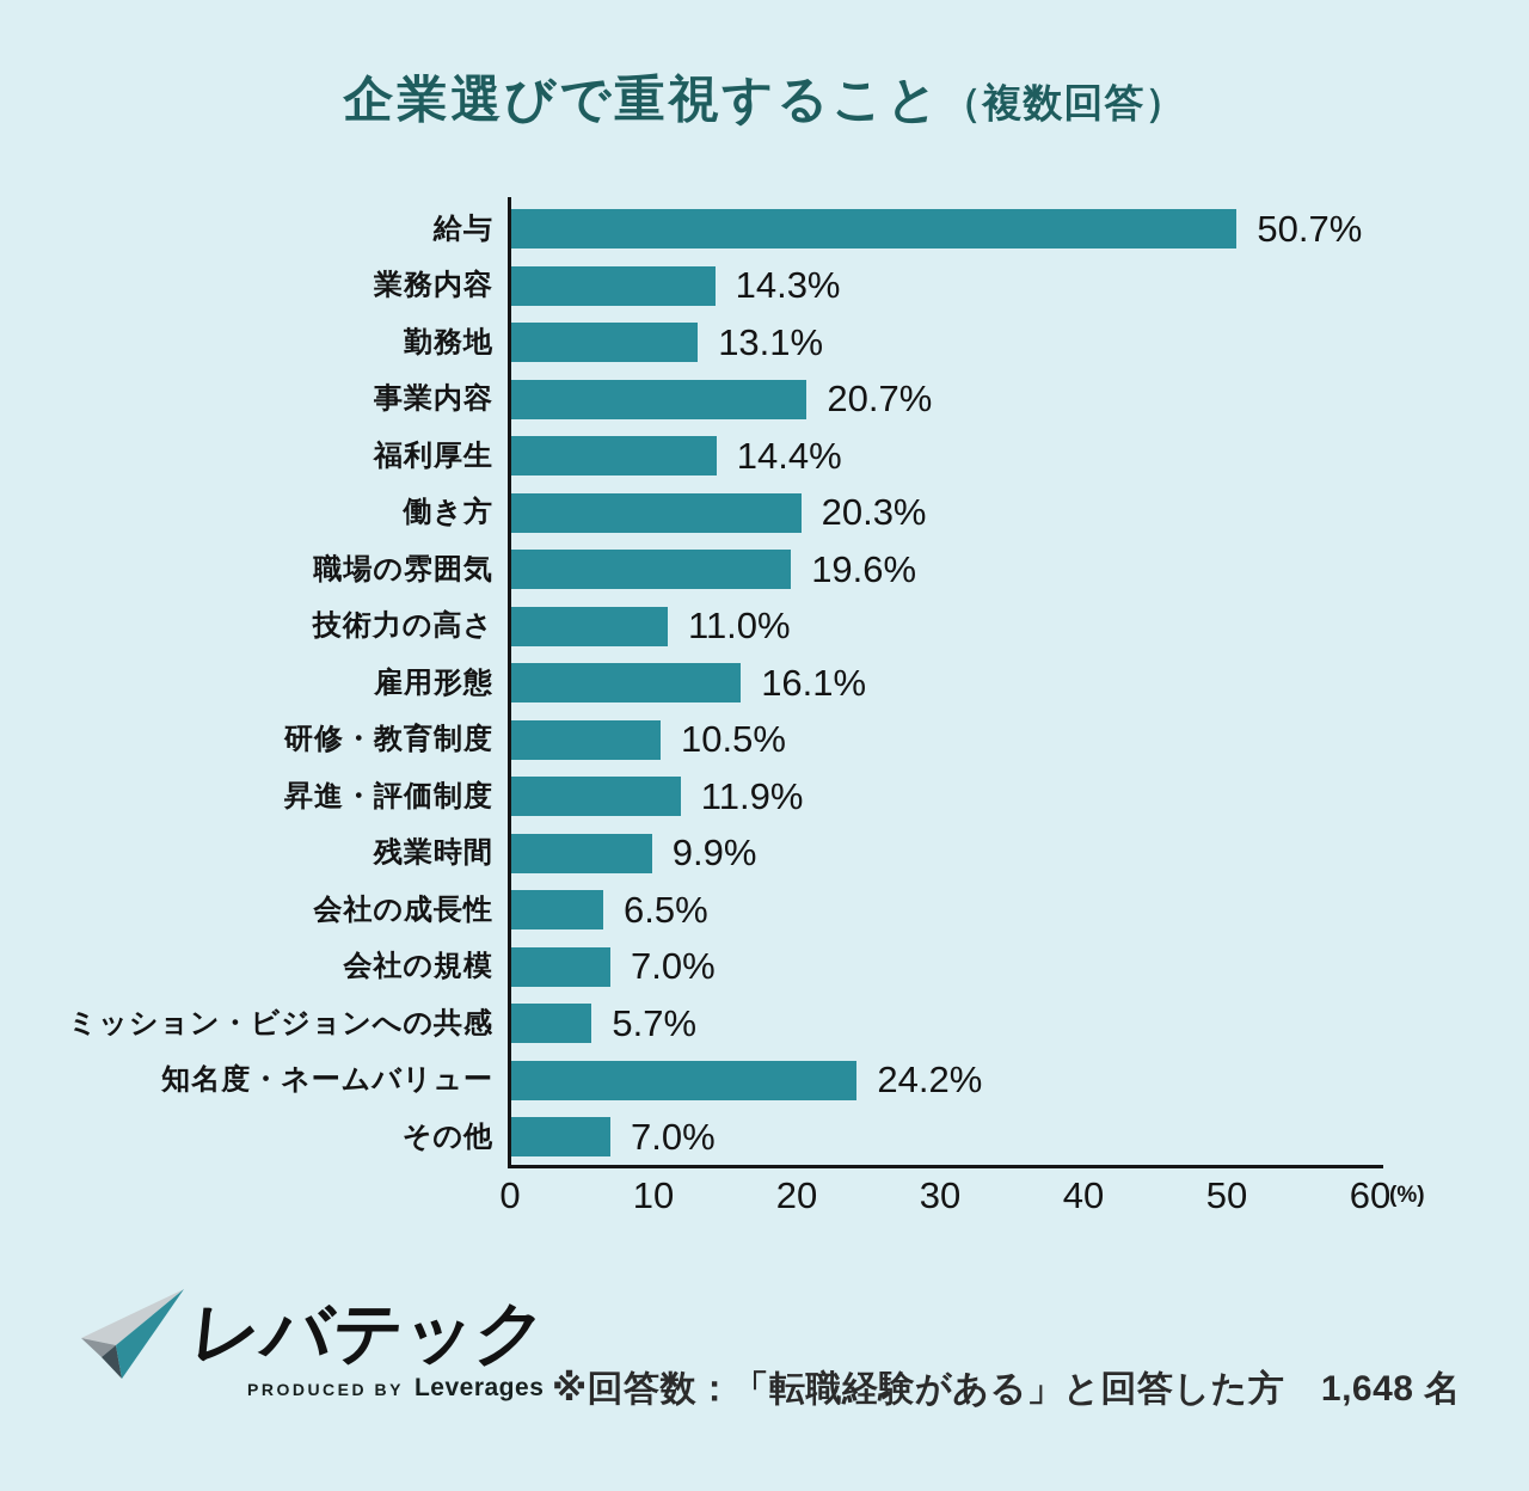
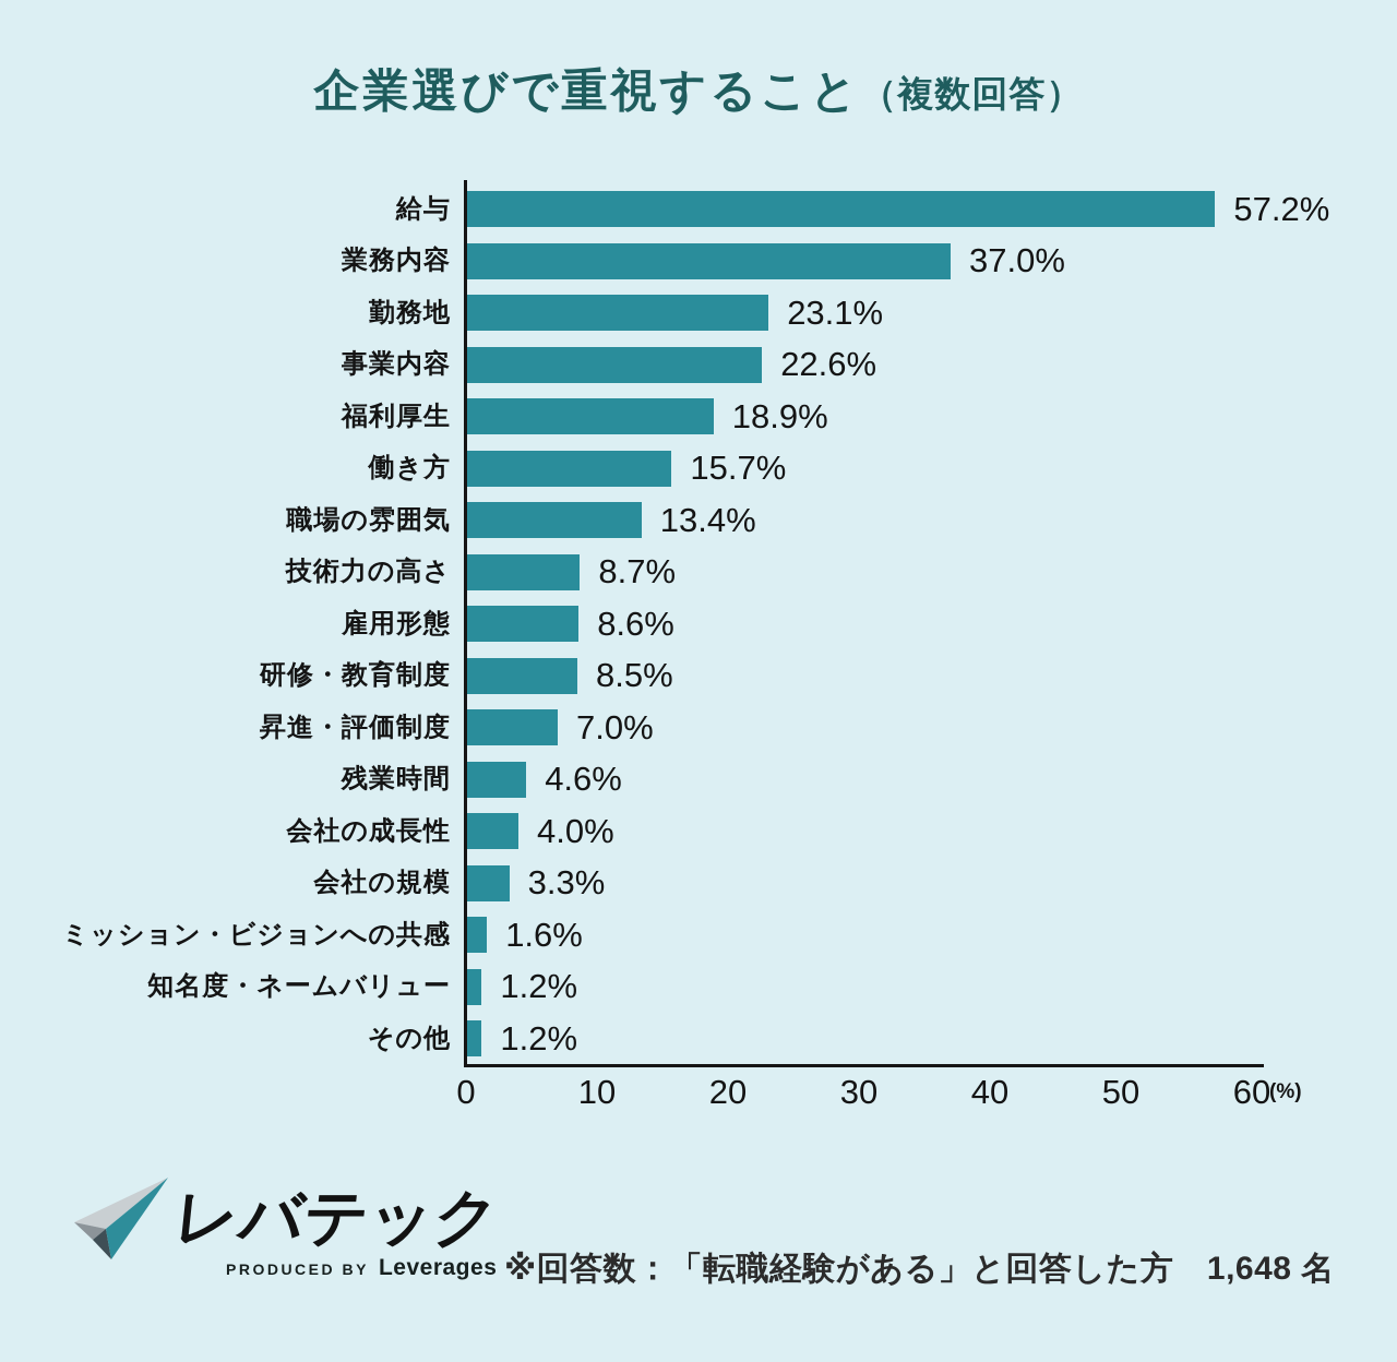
給与: 50.7% -> 57.2%
業務内容: 14.3% -> 37.0%
勤務地: 13.1% -> 23.1%
事業内容: 20.7% -> 22.6%
福利厚生: 14.4% -> 18.9%
働き方: 20.3% -> 15.7%
職場の雰囲気: 19.6% -> 13.4%
技術力の高さ: 11.0% -> 8.7%
雇用形態: 16.1% -> 8.6%
研修・教育制度: 10.5% -> 8.5%
昇進・評価制度: 11.9% -> 7.0%
残業時間: 9.9% -> 4.6%
会社の成長性: 6.5% -> 4.0%
会社の規模: 7.0% -> 3.3%
ミッション・ビジョンへの共感: 5.7% -> 1.6%
知名度・ネームバリュー: 24.2% -> 1.2%
その他: 7.0% -> 1.2%
